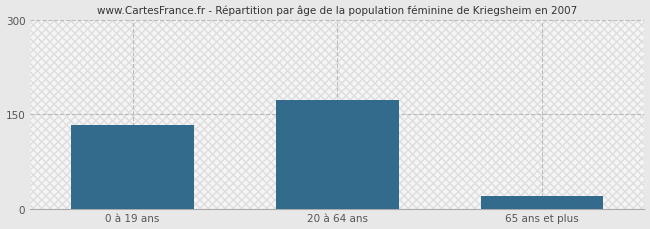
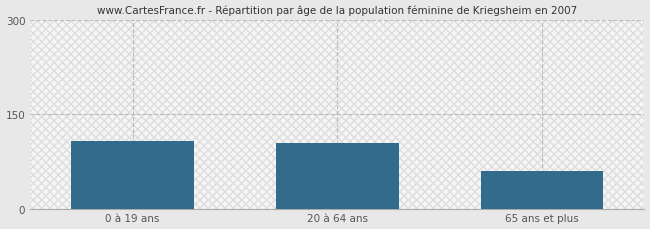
0 à 19 ans: 133 -> 108
20 à 64 ans: 173 -> 104
65 ans et plus: 20 -> 60
